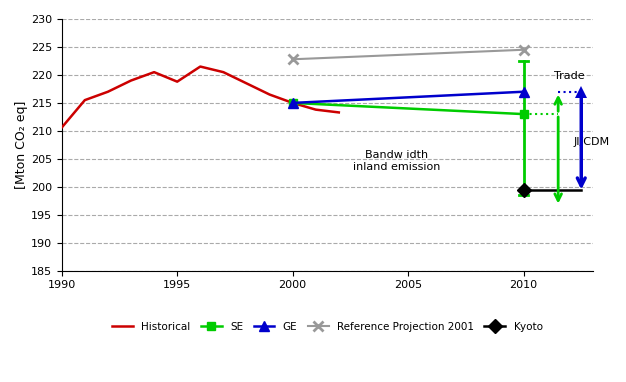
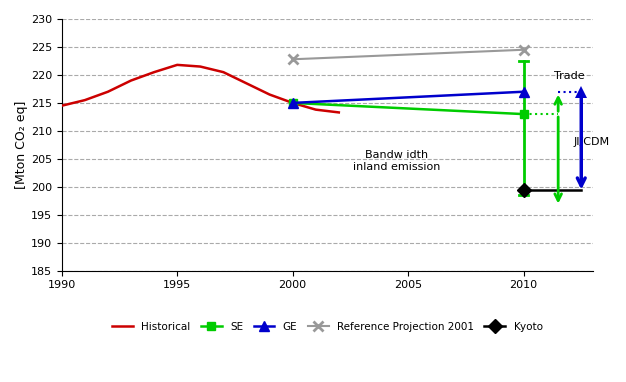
1990: 210.6 -> 214.5
1995: 218.8 -> 221.8
